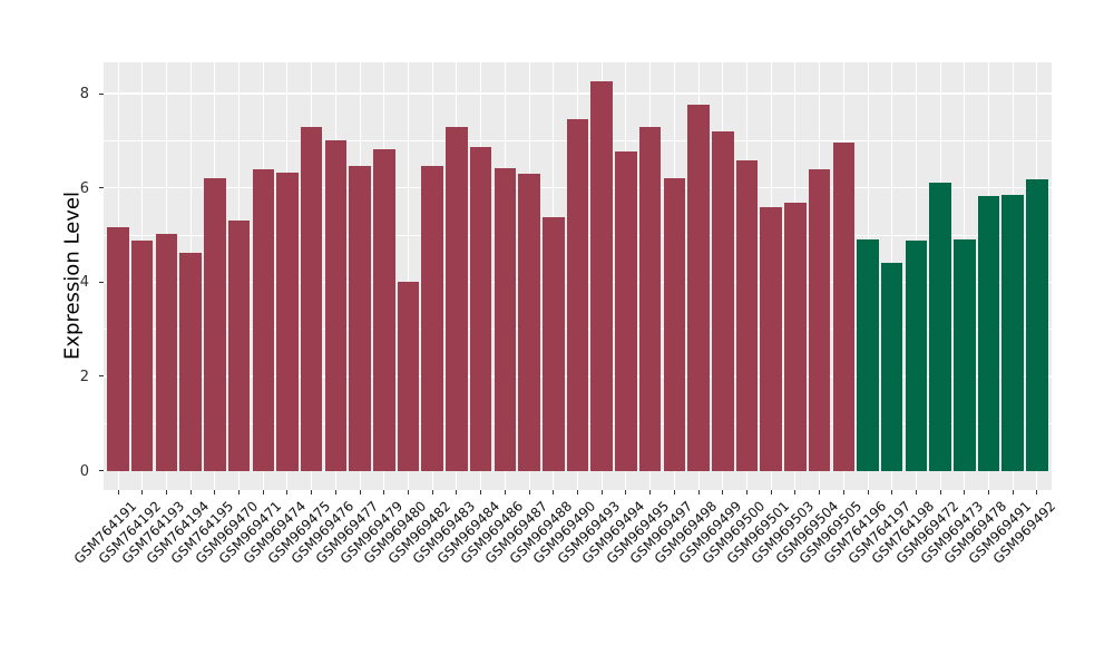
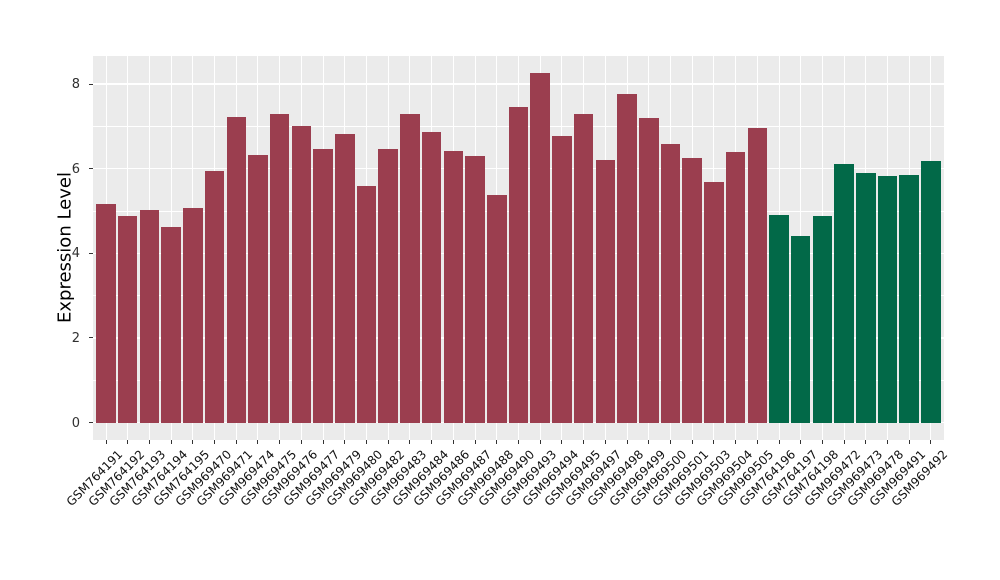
GSM764195: 6.2 -> 5.1
GSM969470: 5.3 -> 5.9
GSM969471: 6.4 -> 7.2
GSM969480: 4.0 -> 5.6
GSM969501: 5.6 -> 6.2
GSM969473: 4.9 -> 5.9
